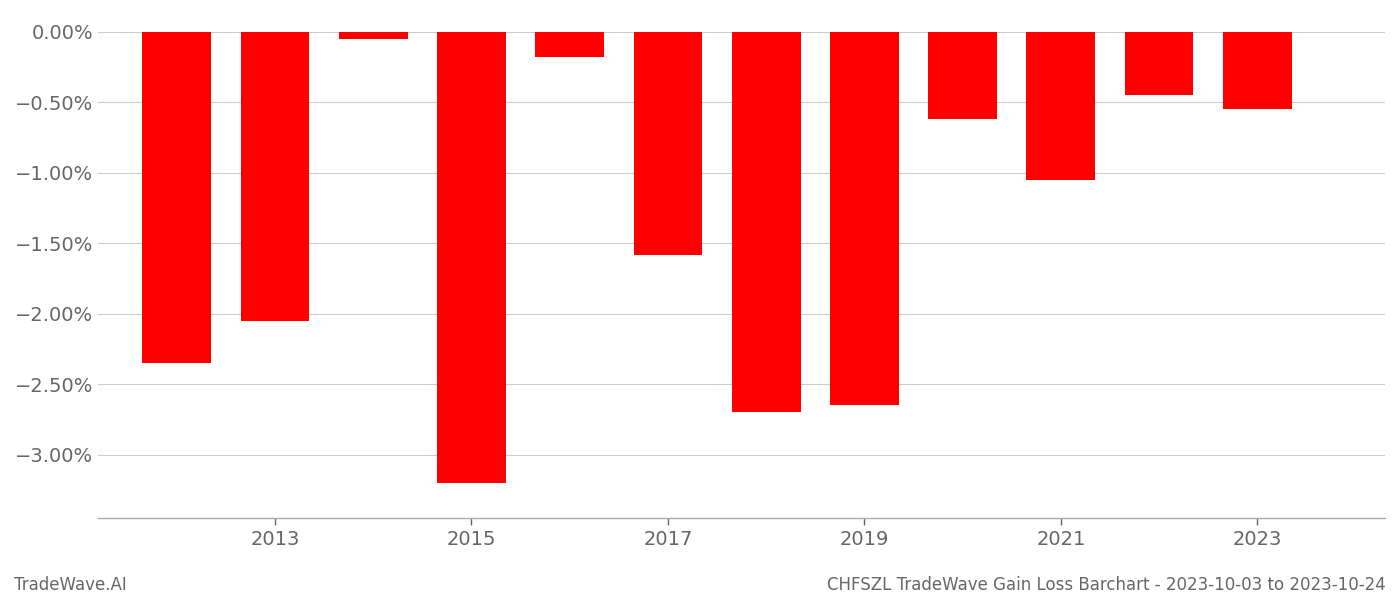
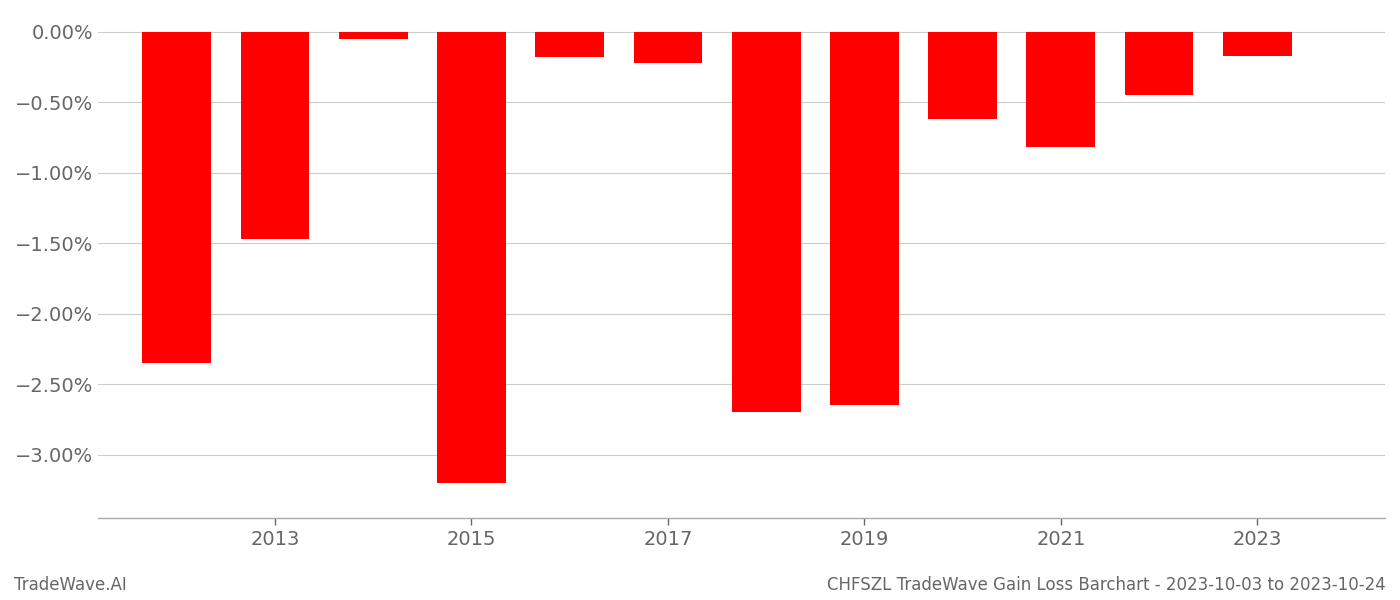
2013: -2.05% -> -1.47%
2017: -1.58% -> -0.22%
2021: -1.05% -> -0.82%
2023: -0.55% -> -0.17%
